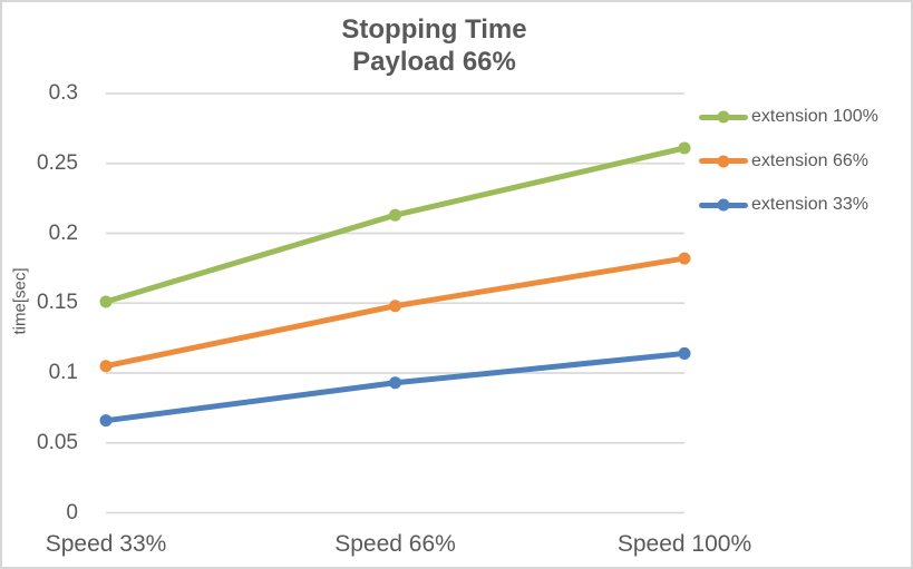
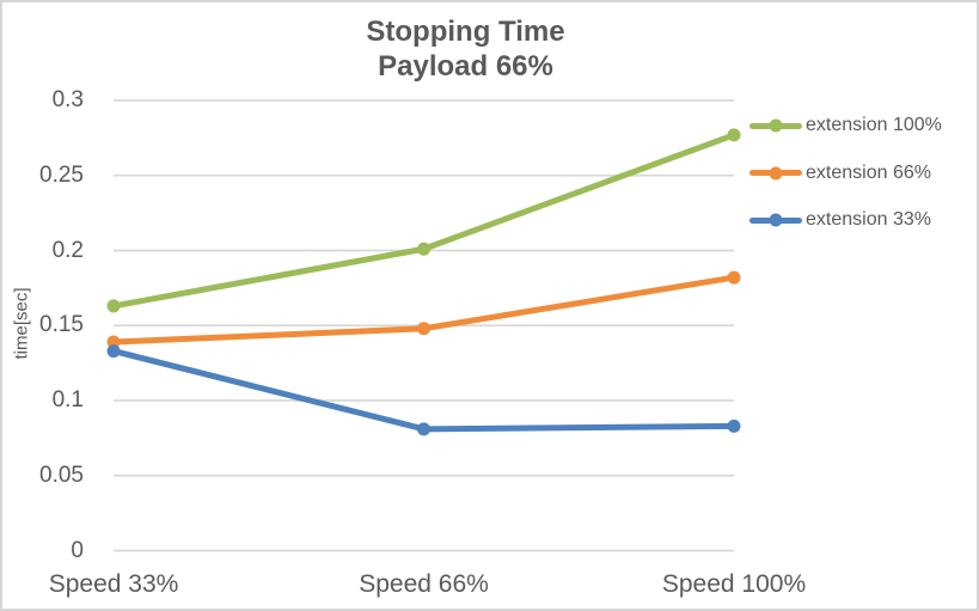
extension 100%/Speed 33%: 0.151 -> 0.163
extension 66%/Speed 33%: 0.105 -> 0.139
extension 33%/Speed 33%: 0.066 -> 0.133
extension 100%/Speed 66%: 0.213 -> 0.201
extension 33%/Speed 66%: 0.093 -> 0.081
extension 100%/Speed 100%: 0.261 -> 0.277
extension 33%/Speed 100%: 0.114 -> 0.083
